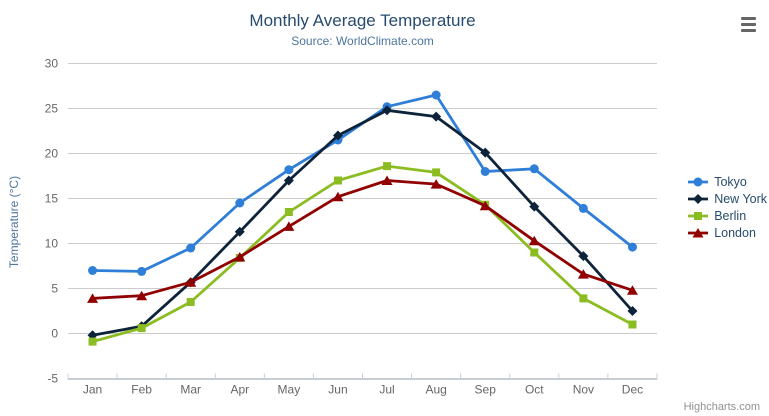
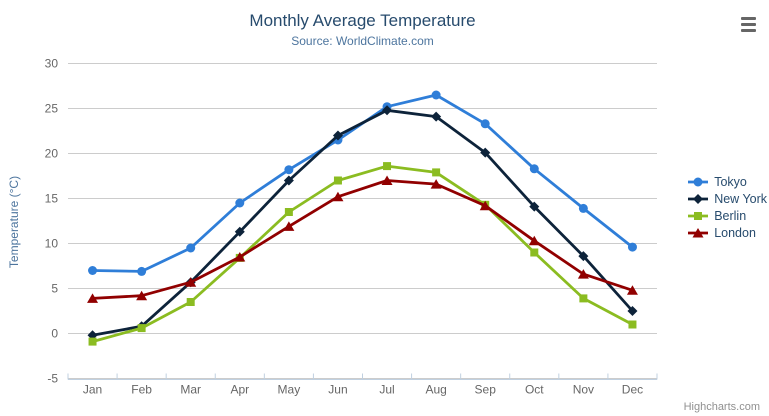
Tokyo/Sep: 18 -> 23
